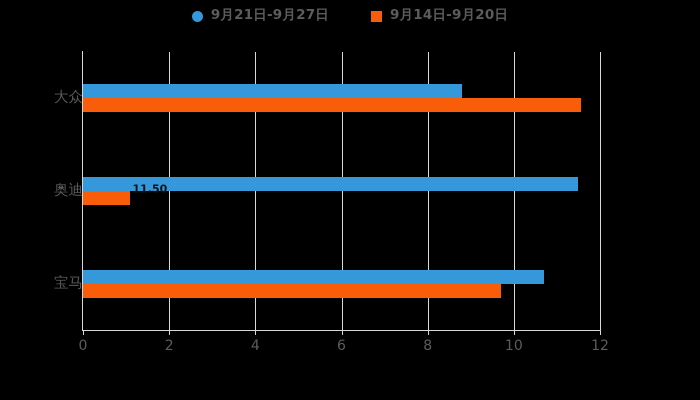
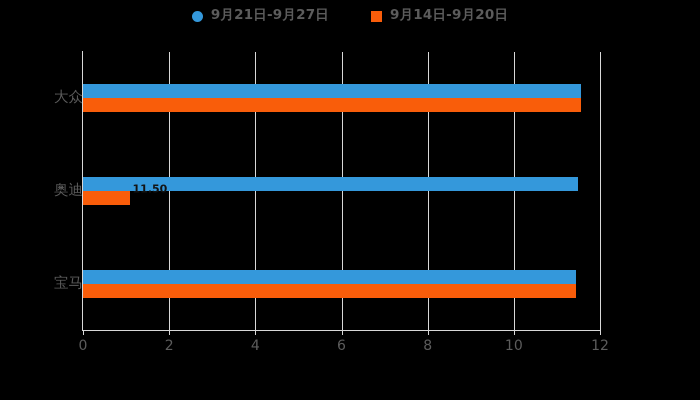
9月21日-9月27日/大众: 8.8 -> 11.6
9月21日-9月27日/宝马: 10.7 -> 11.4
9月14日-9月20日/宝马: 9.7 -> 11.4
